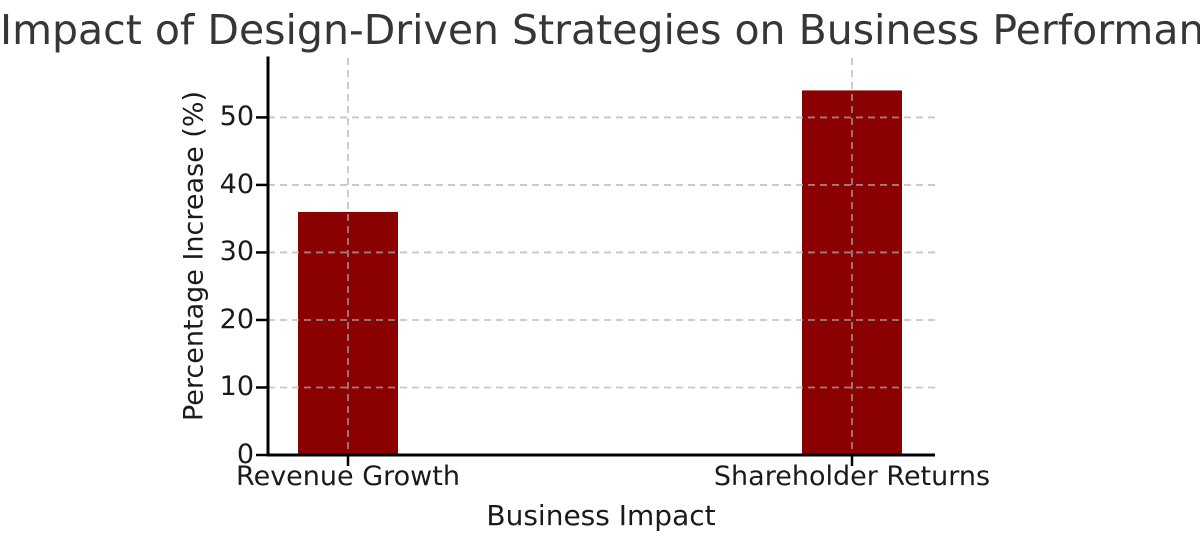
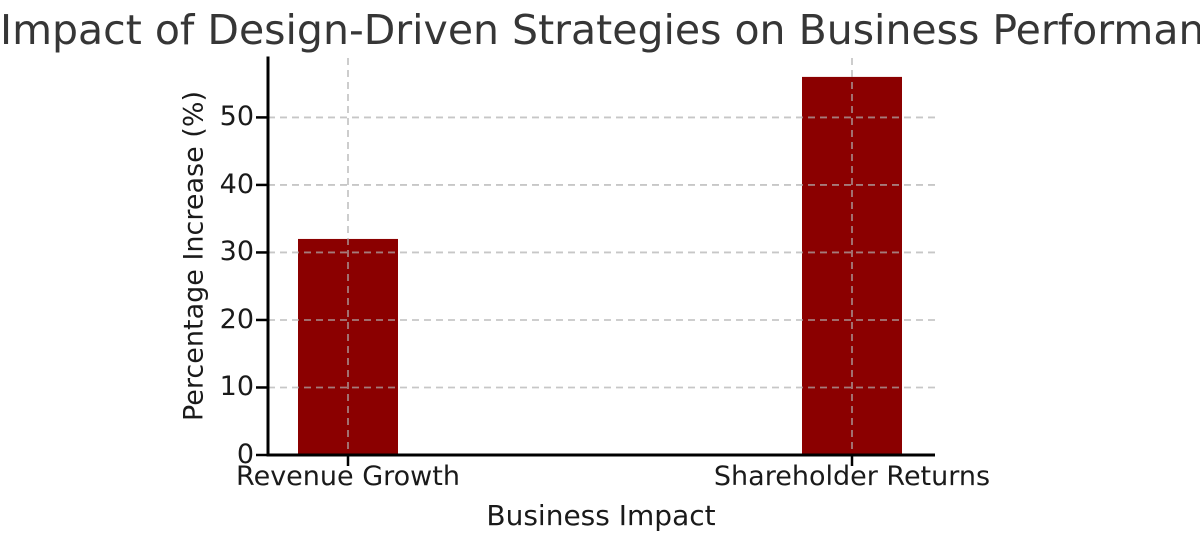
Revenue Growth: 36 -> 32
Shareholder Returns: 54 -> 56
